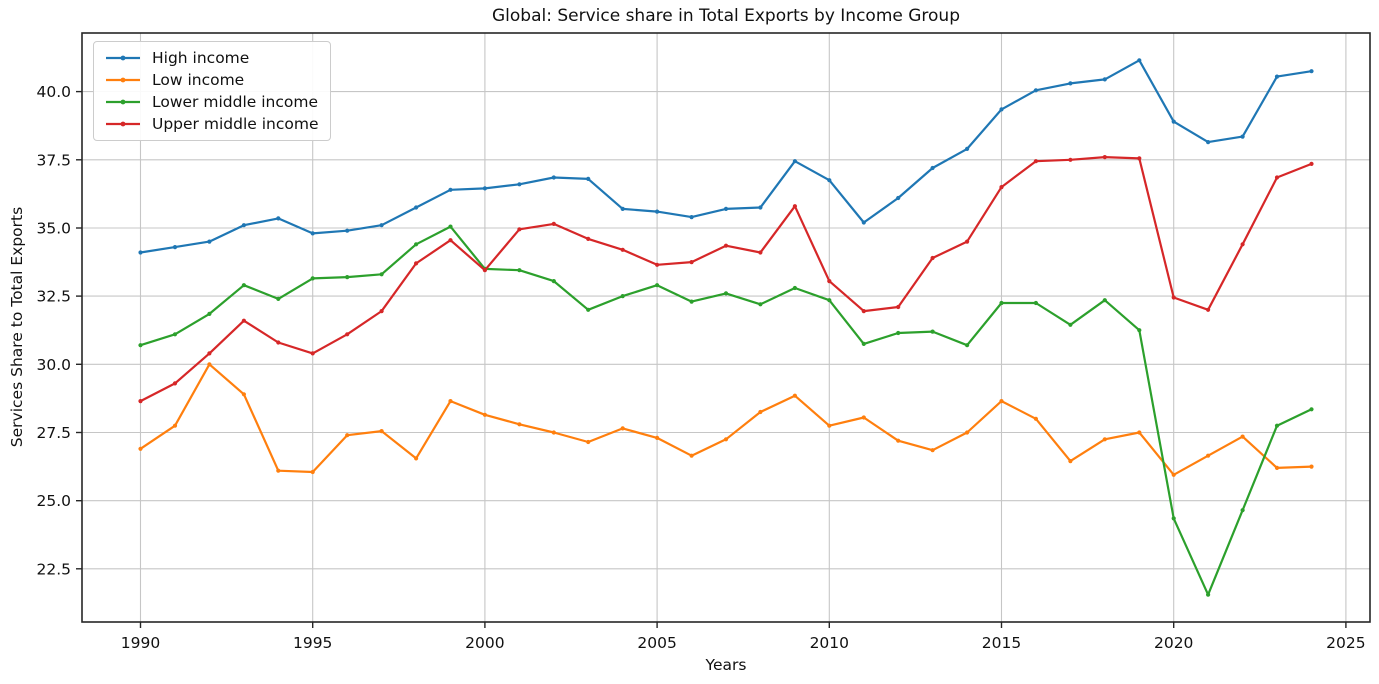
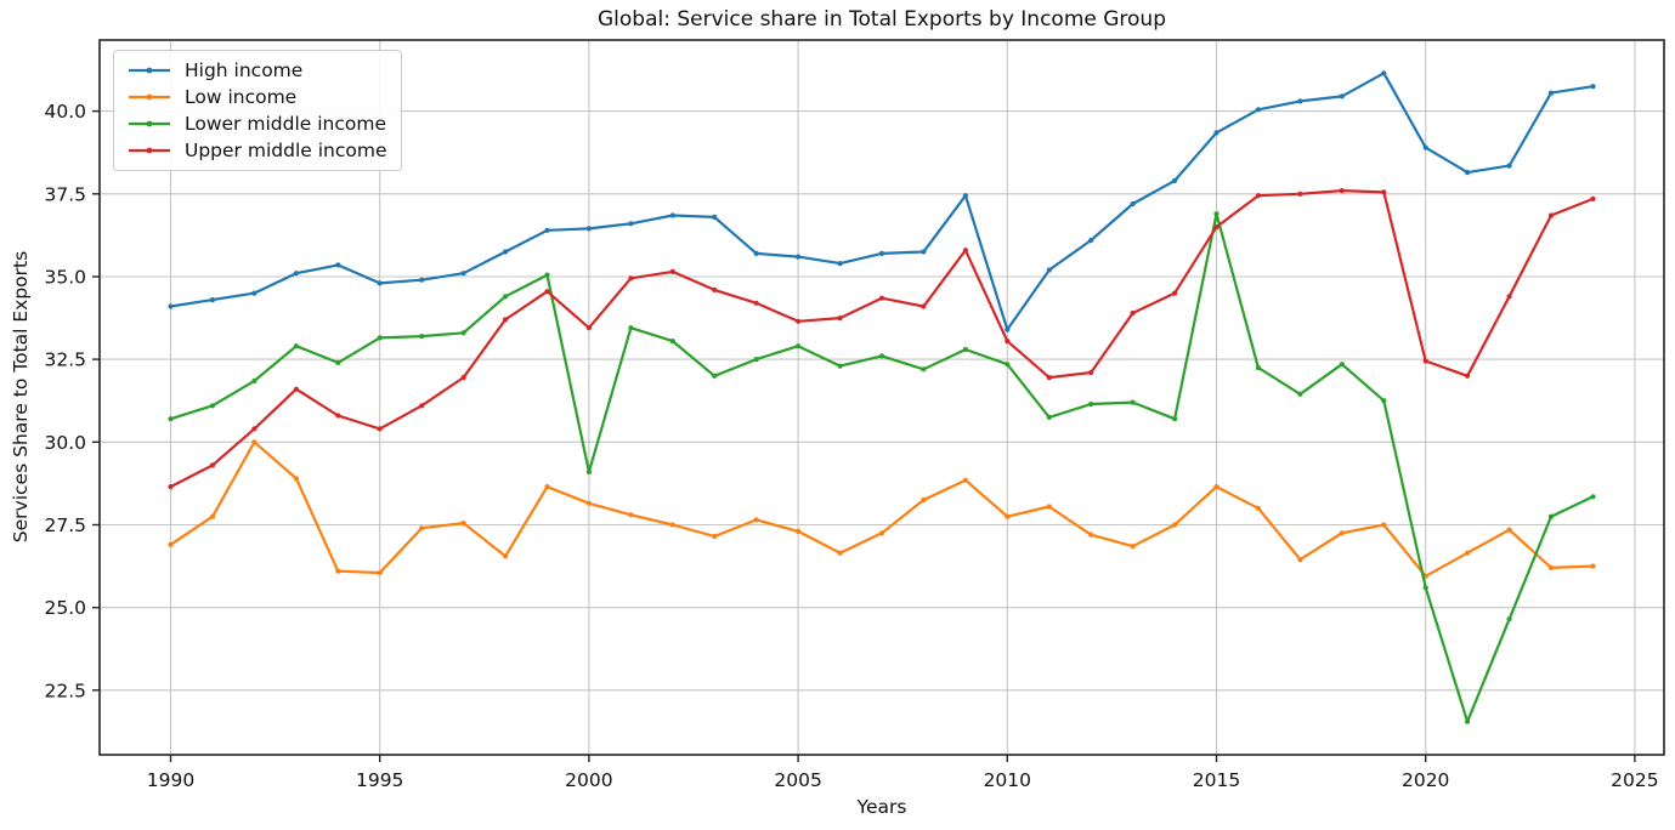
Lower middle income/2000: 33.5 -> 29.1
High income/2010: 36.8 -> 33.4
Lower middle income/2015: 32.2 -> 36.9
Lower middle income/2020: 24.4 -> 25.6
